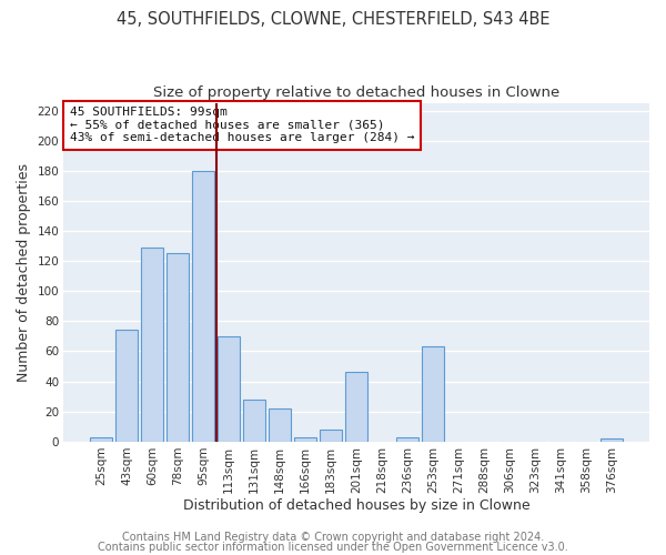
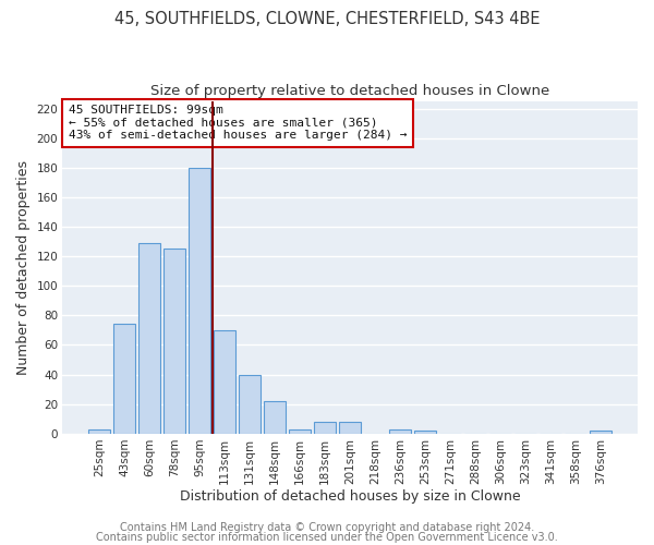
131sqm: 28 -> 40
201sqm: 46 -> 8
253sqm: 63 -> 2
